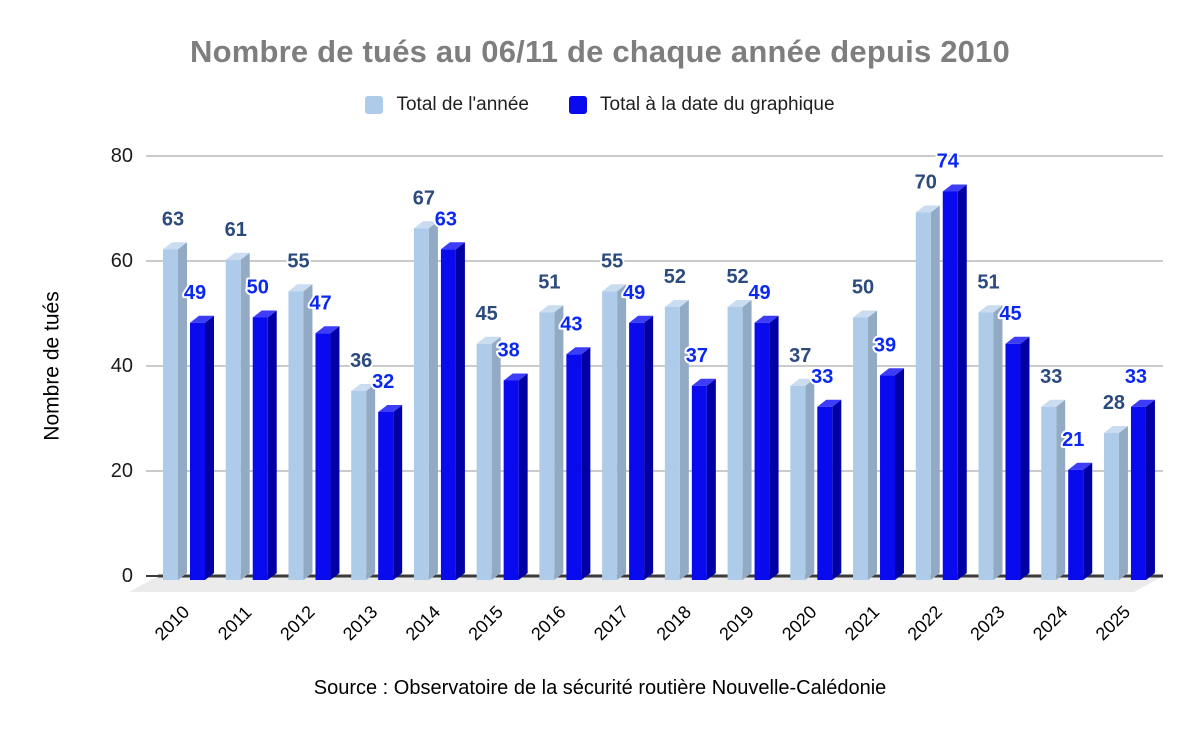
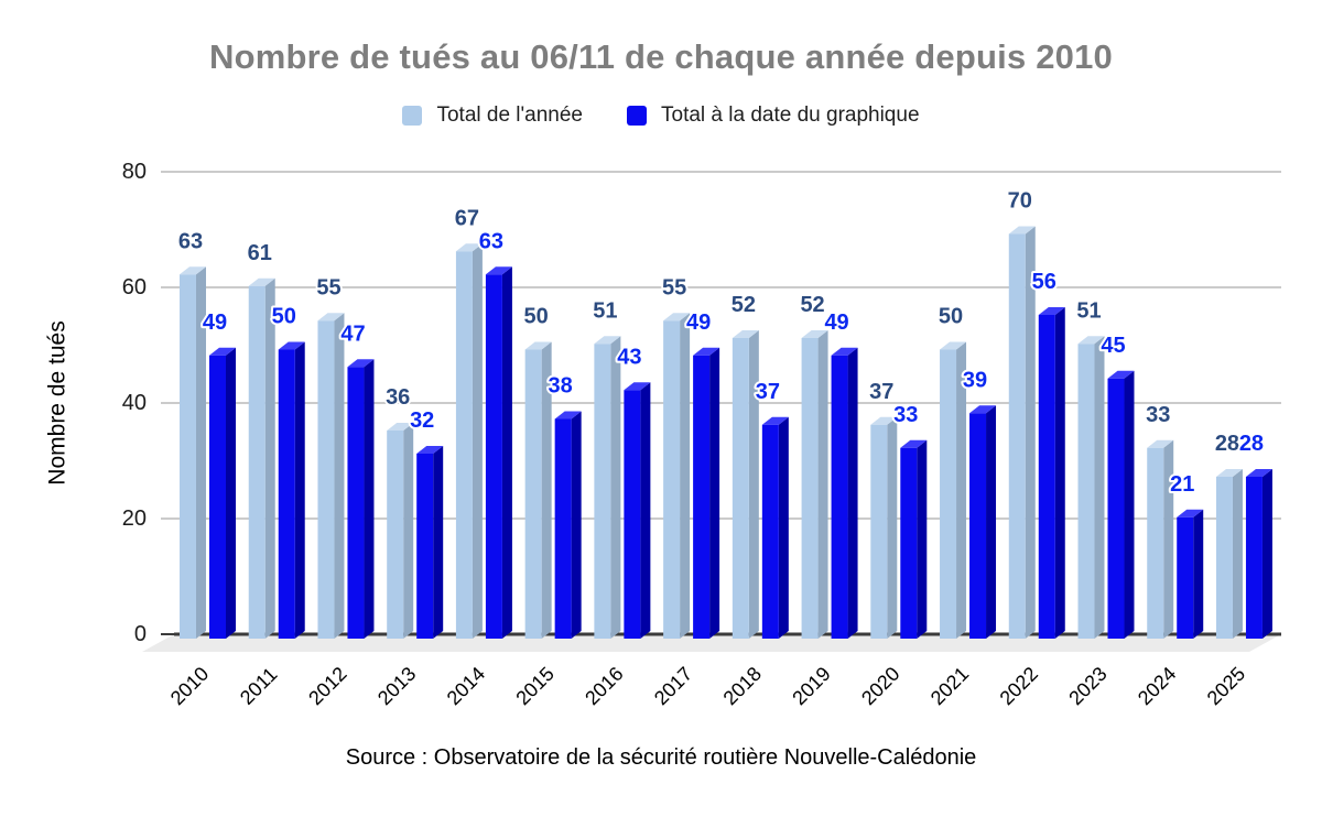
Total de l'année/2015: 45 -> 50
Total à la date du graphique/2022: 74 -> 56
Total à la date du graphique/2025: 33 -> 28
